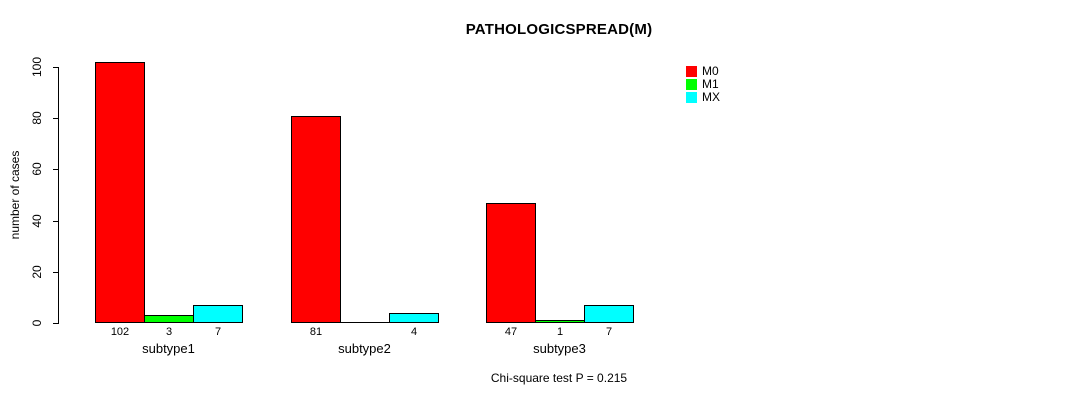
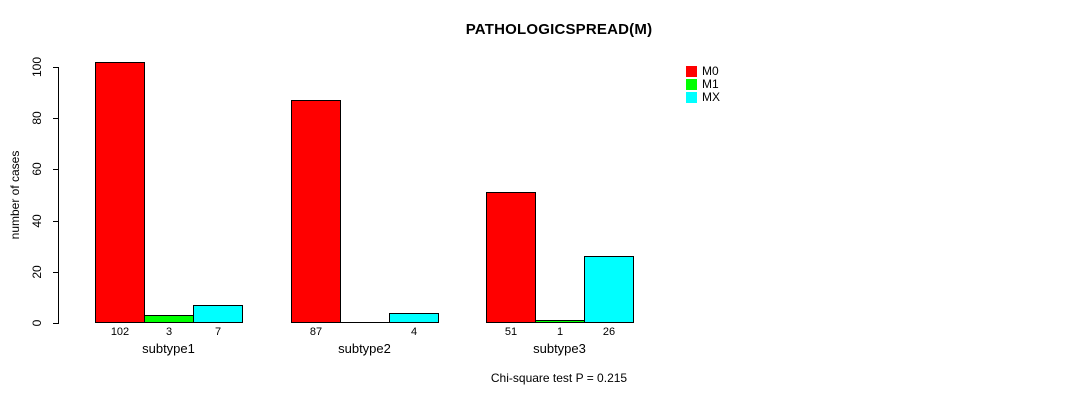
M0/subtype2: 81 -> 87
M0/subtype3: 47 -> 51
MX/subtype3: 7 -> 26
